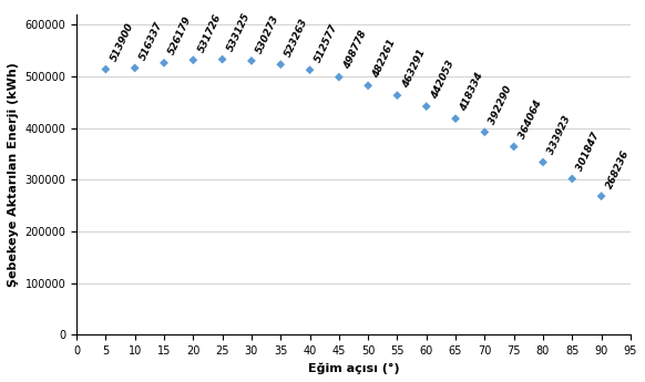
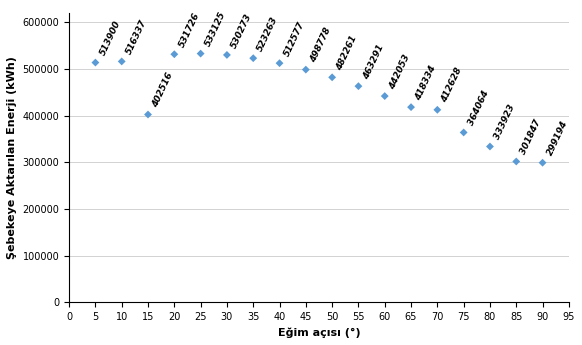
15: 526179 -> 402516
70: 392290 -> 412628
90: 268236 -> 299194
